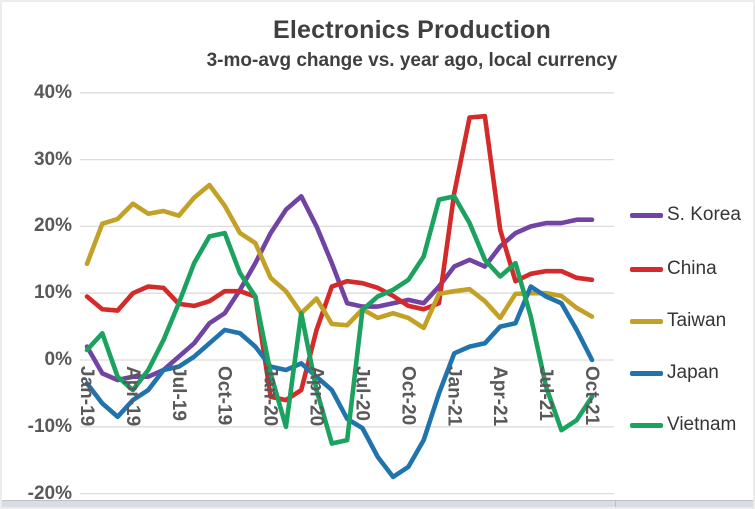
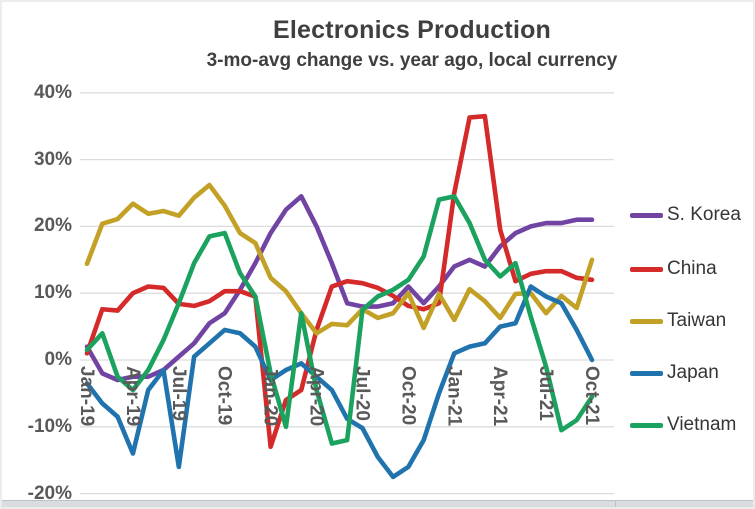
China/Jan-19: 10% -> 1%
Japan/Apr-19: -6% -> -14%
Japan/Jul-19: -1% -> -16%
China/Jan-20: -6% -> -13%
Japan/Jan-20: -1% -> -3%
Taiwan/Apr-20: 9% -> 4%
S. Korea/Oct-20: 9% -> 11%
Taiwan/Oct-20: 6% -> 10%
Taiwan/Jan-21: 10% -> 6%
Taiwan/Jul-21: 10% -> 7%
Vietnam/Jul-21: -4% -> -1%
Taiwan/Oct-21: 6% -> 15%
